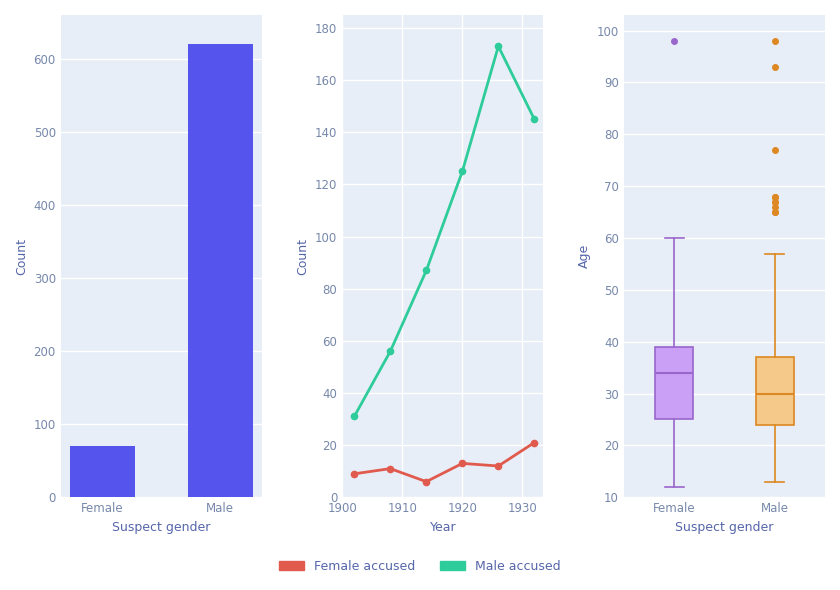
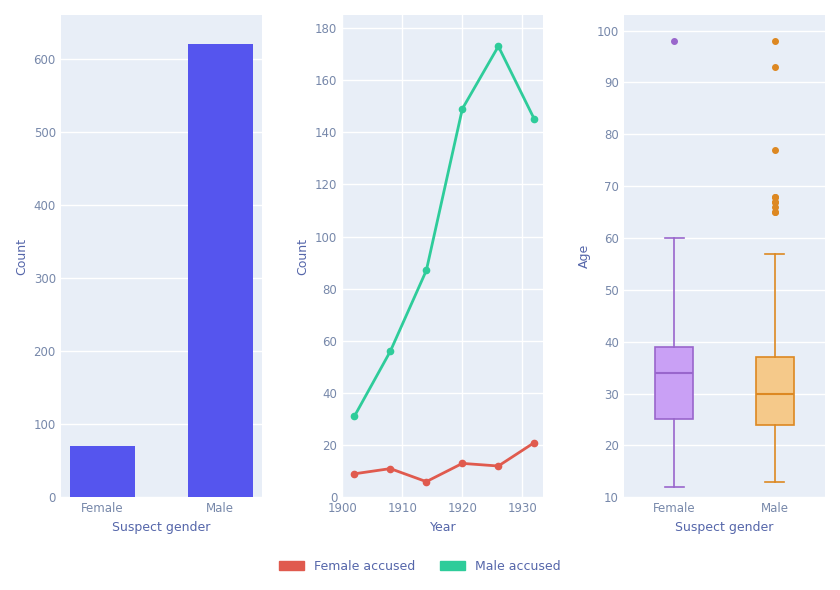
Male accused/1920: 125 -> 149
